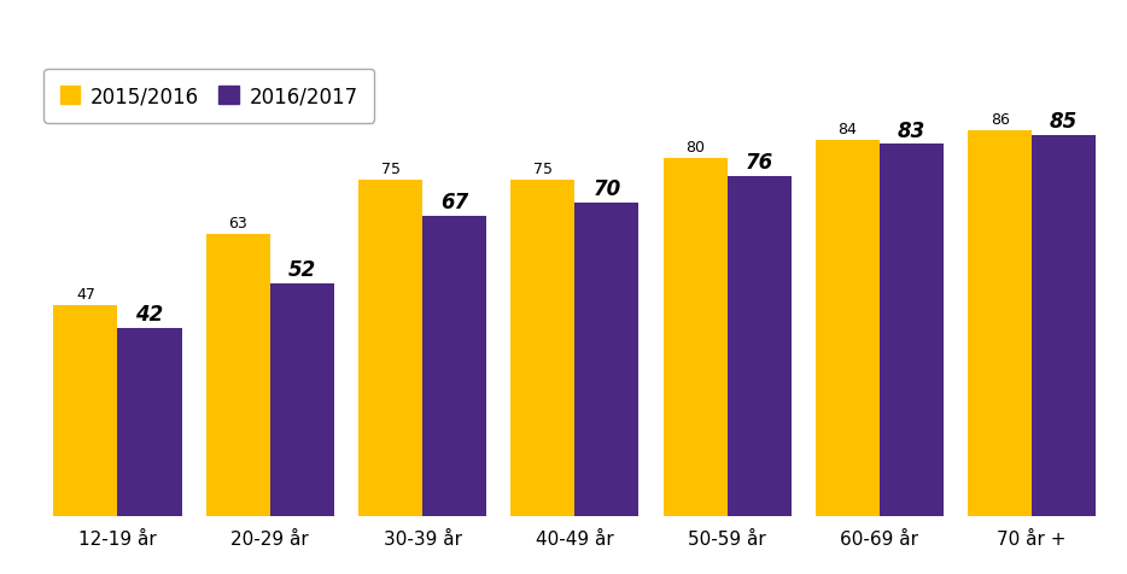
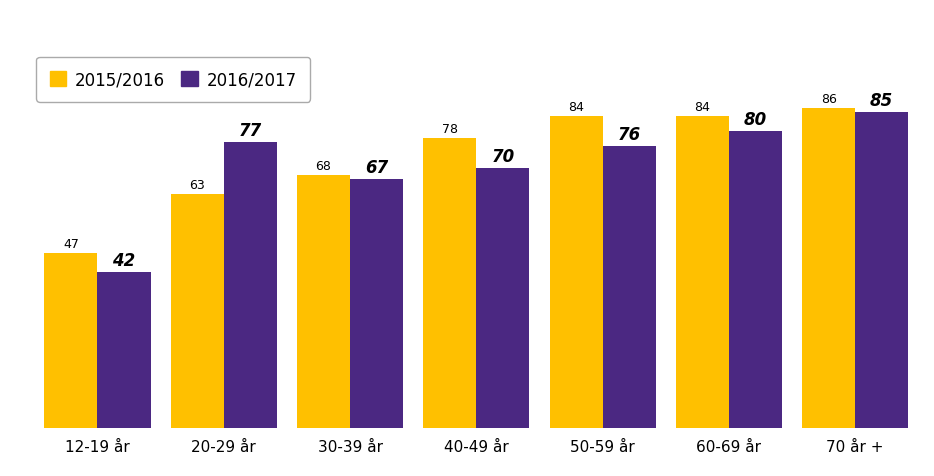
2016/2017/20-29 år: 52 -> 77
2015/2016/30-39 år: 75 -> 68
2015/2016/40-49 år: 75 -> 78
2015/2016/50-59 år: 80 -> 84
2016/2017/60-69 år: 83 -> 80
